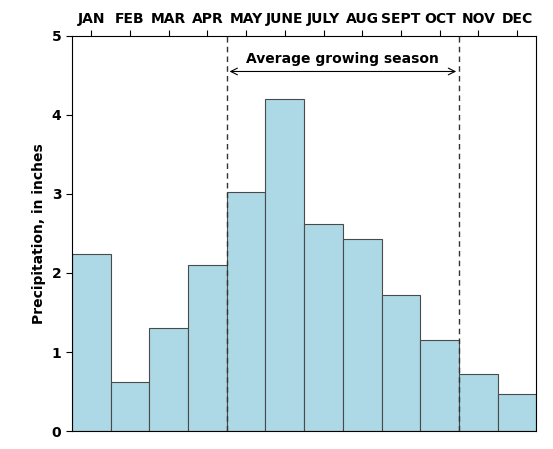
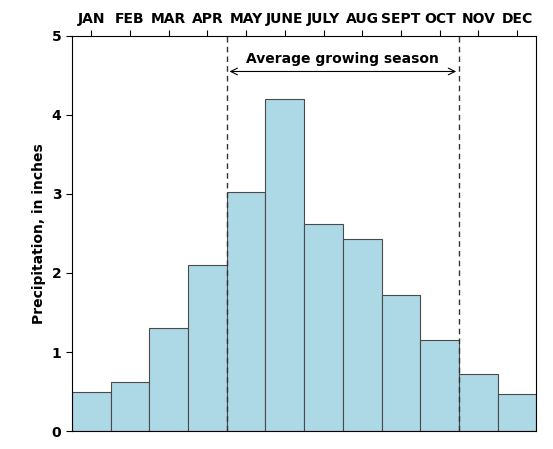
JAN: 2.24 -> 0.50
